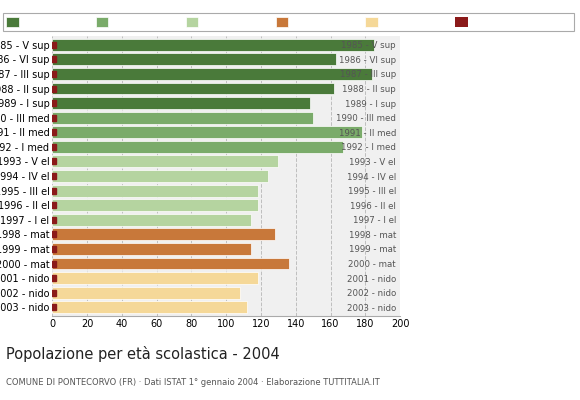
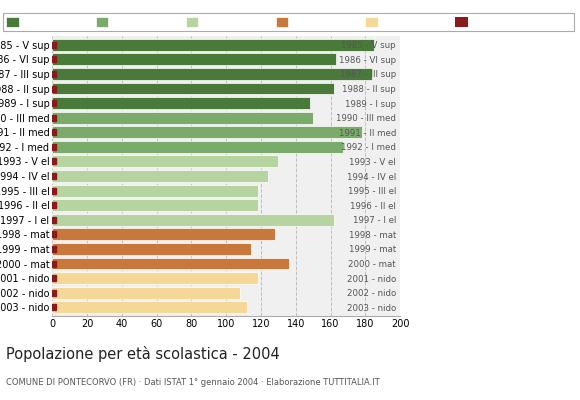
1997 - I el: 114 -> 162
